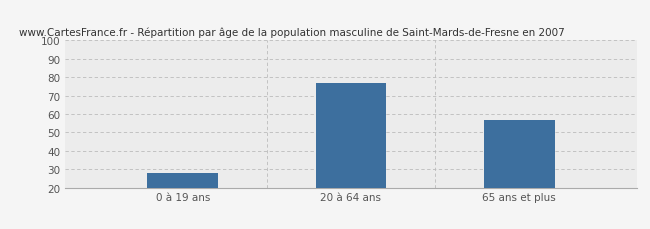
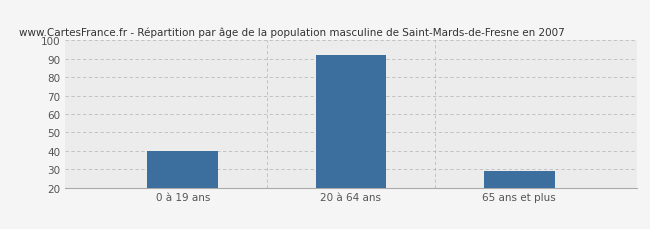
0 à 19 ans: 28 -> 40
20 à 64 ans: 77 -> 92
65 ans et plus: 57 -> 29
